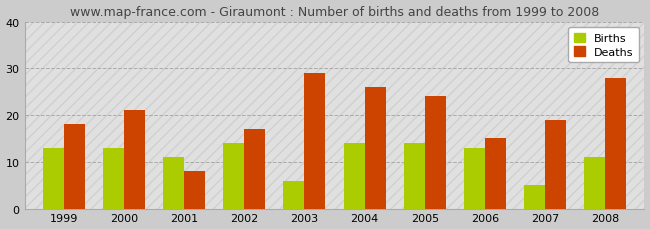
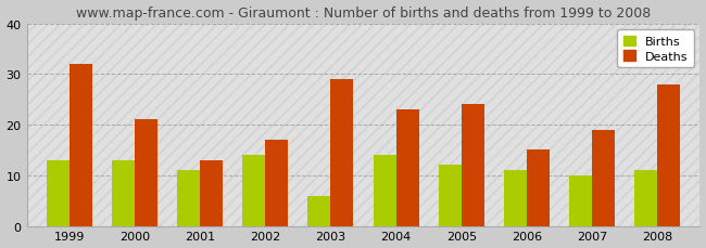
Deaths/1999: 18 -> 32
Deaths/2001: 8 -> 13
Deaths/2004: 26 -> 23
Births/2005: 14 -> 12
Births/2006: 13 -> 11
Births/2007: 5 -> 10
